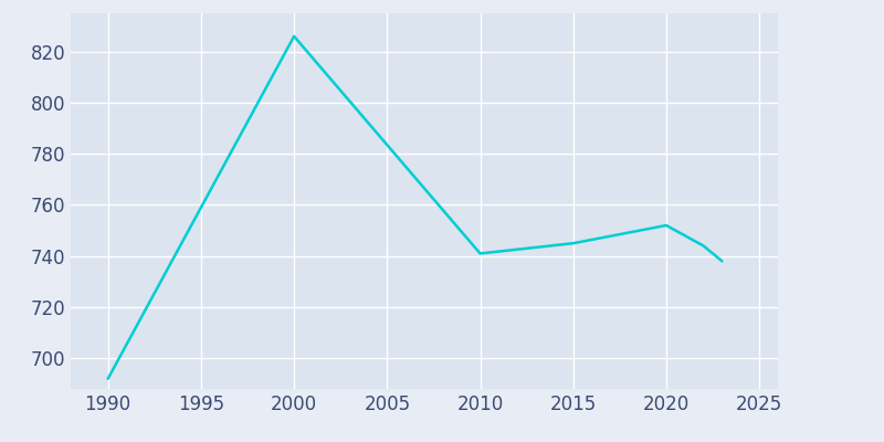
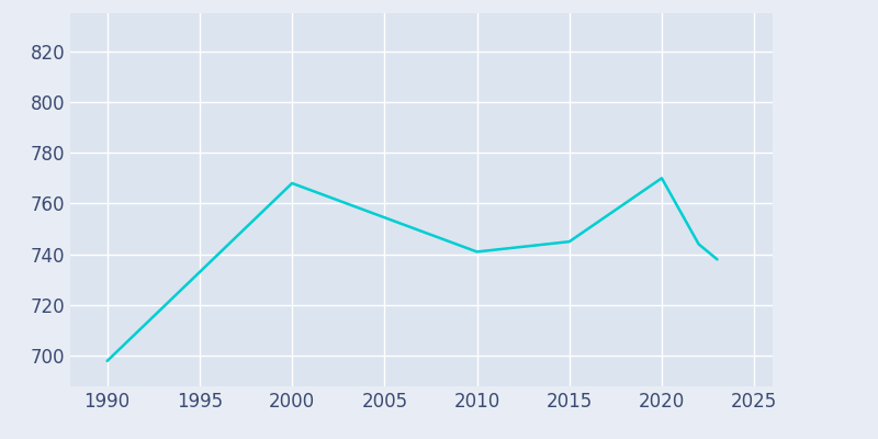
1990: 692 -> 698
2000: 826 -> 768
2020: 752 -> 770
